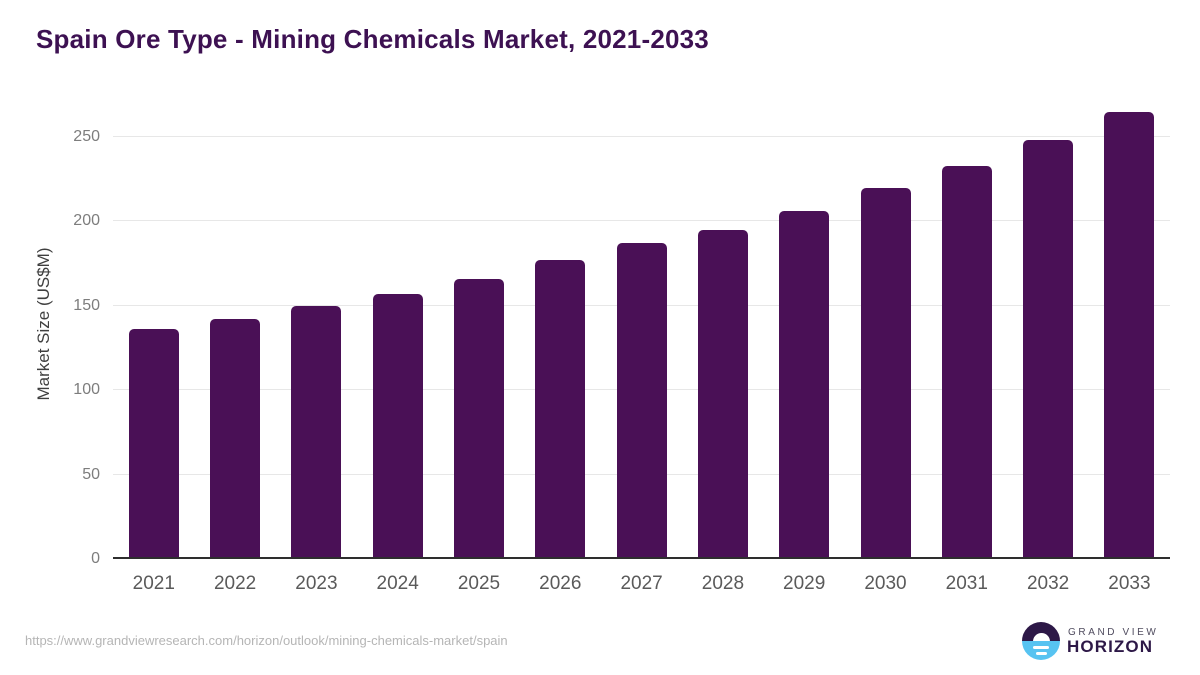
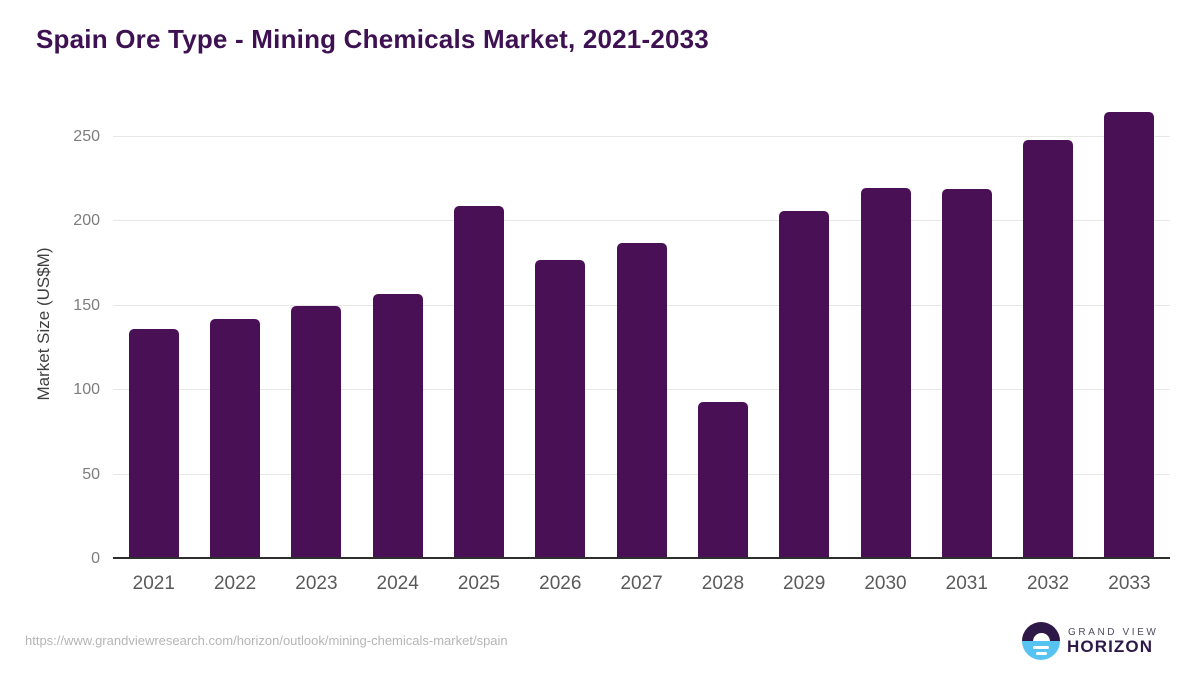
2025: 166 -> 209
2028: 195 -> 93
2031: 233 -> 219
